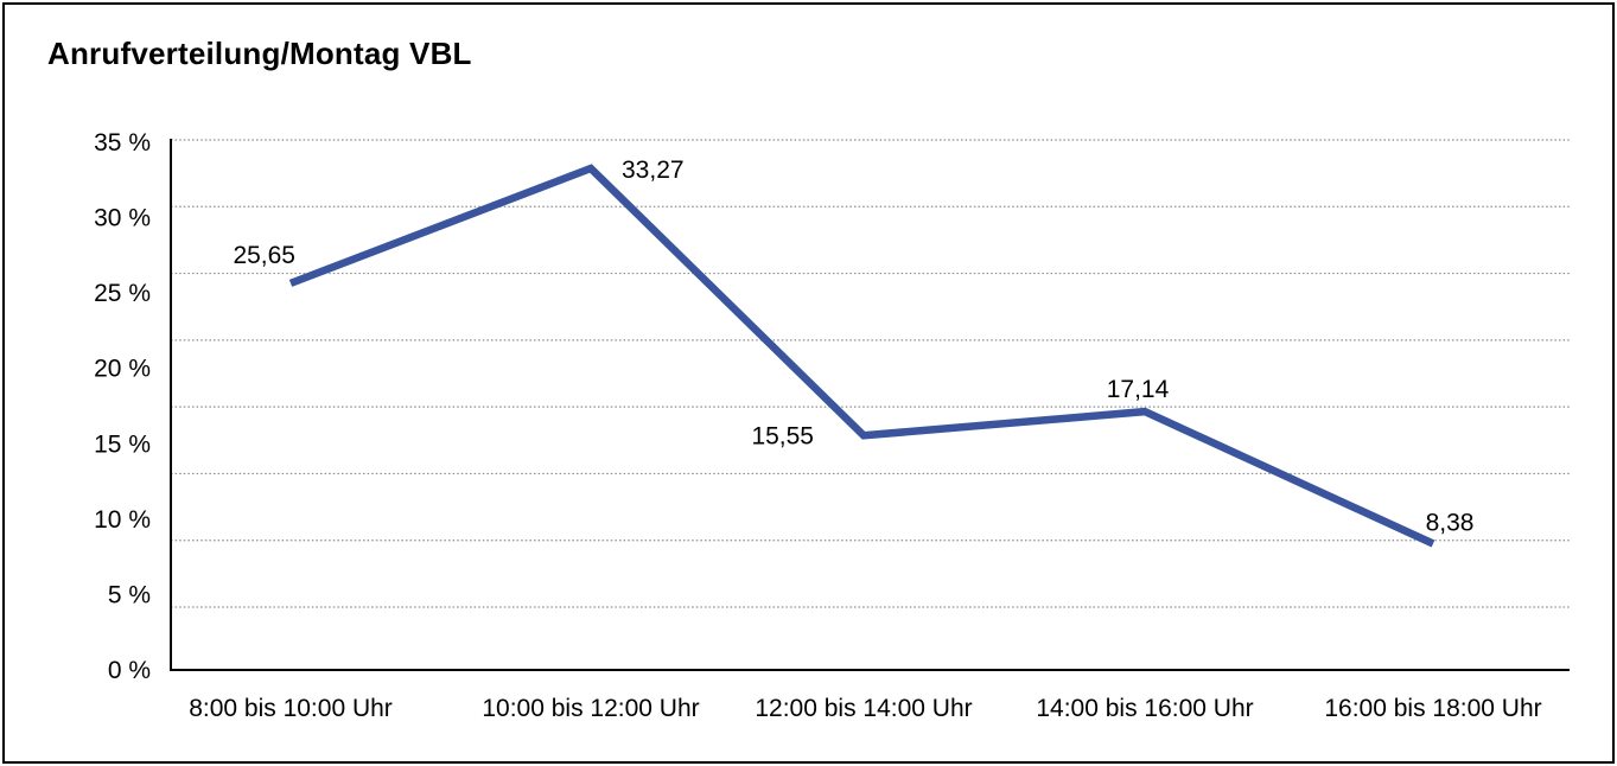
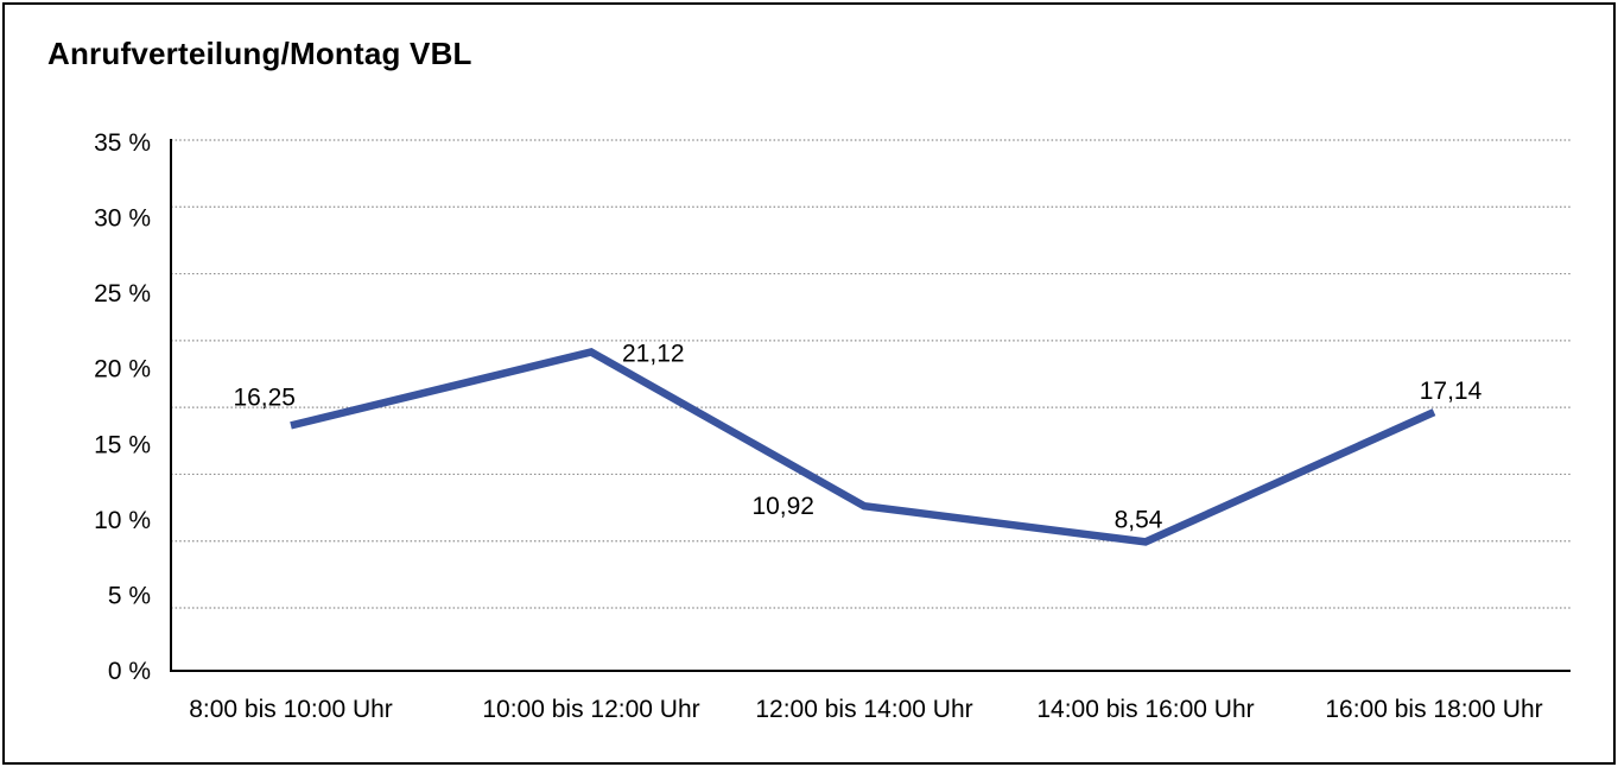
8:00 bis 10:00 Uhr: 25,65 -> 16,25
10:00 bis 12:00 Uhr: 33,27 -> 21,12
12:00 bis 14:00 Uhr: 15,55 -> 10,92
14:00 bis 16:00 Uhr: 17,14 -> 8,54
16:00 bis 18:00 Uhr: 8,38 -> 17,14
